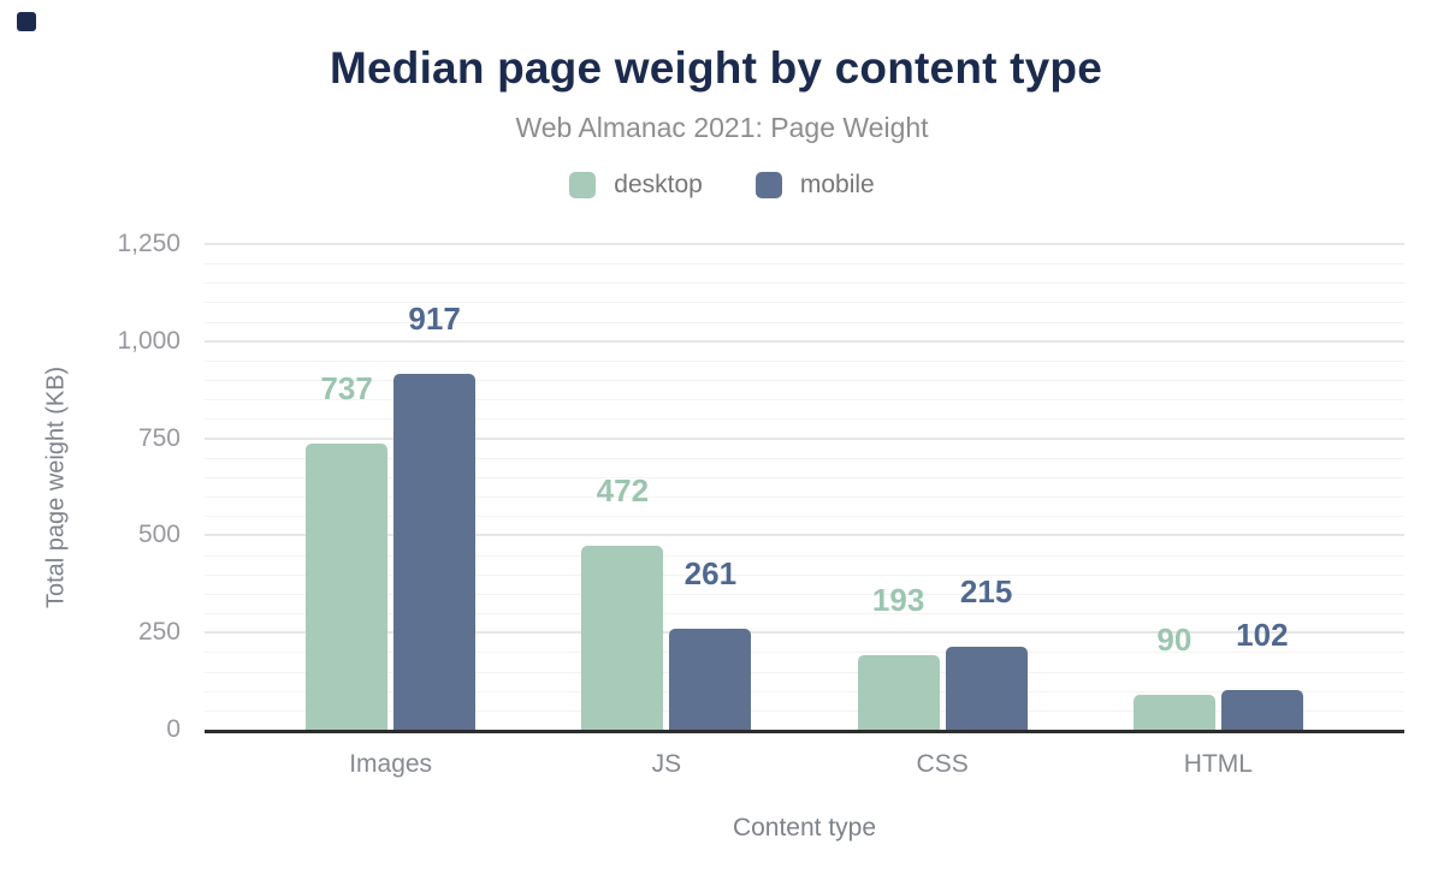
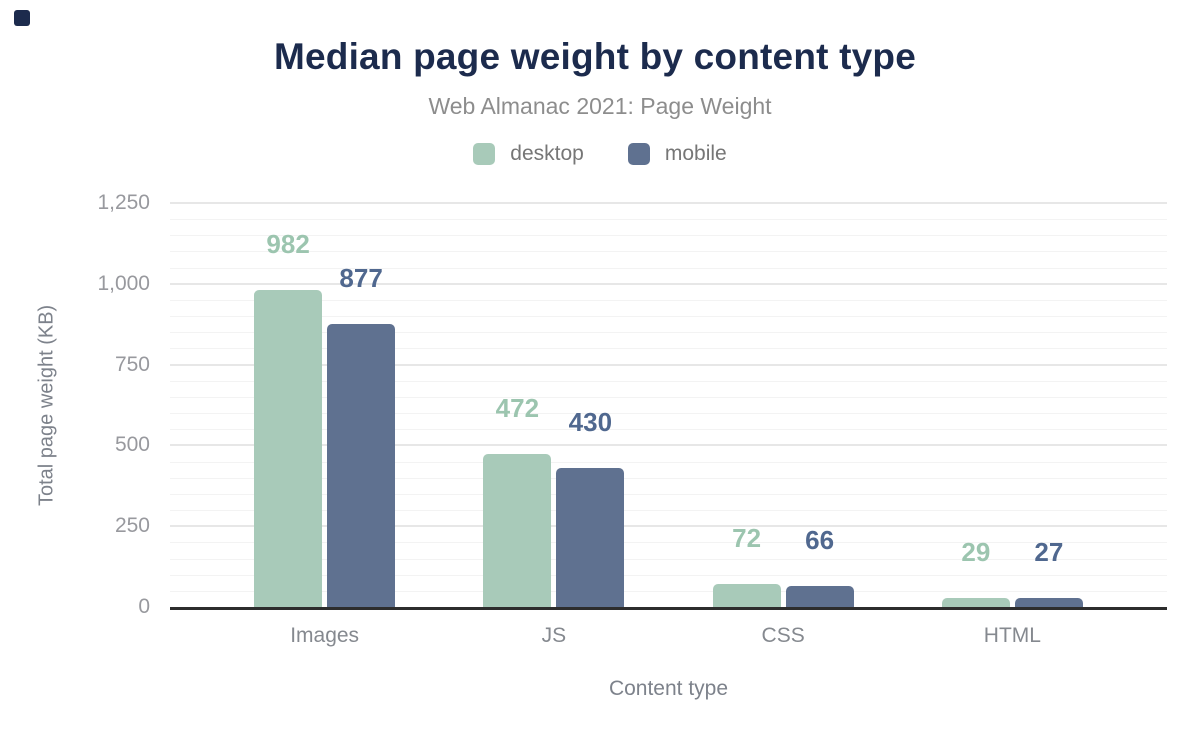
desktop/Images: 737 -> 982
mobile/Images: 917 -> 877
mobile/JS: 261 -> 430
desktop/CSS: 193 -> 72
mobile/CSS: 215 -> 66
desktop/HTML: 90 -> 29
mobile/HTML: 102 -> 27
